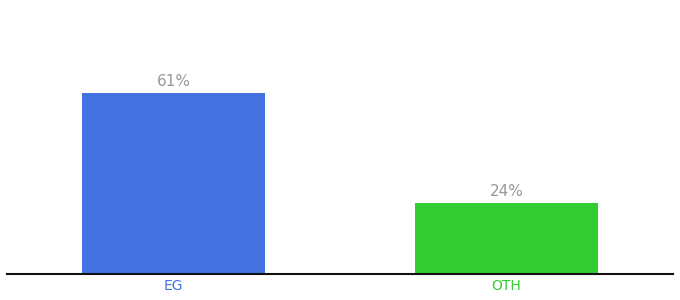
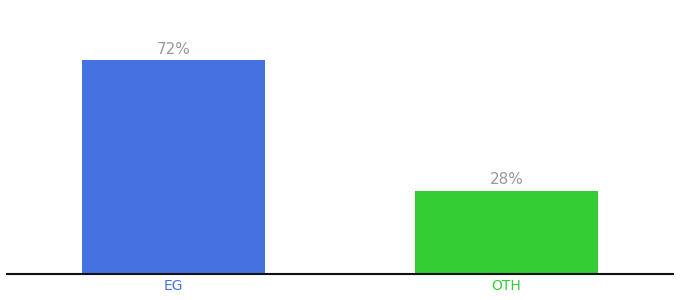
EG: 61% -> 72%
OTH: 24% -> 28%
